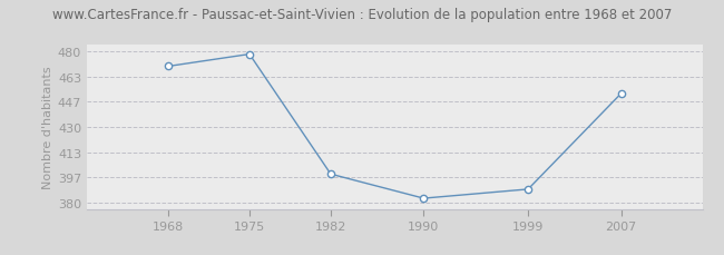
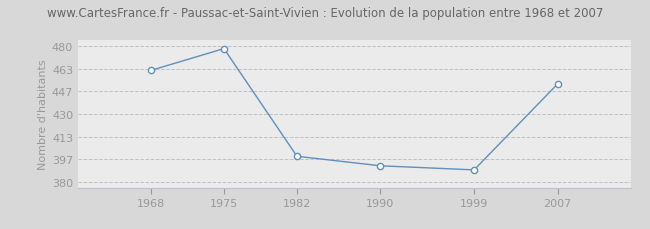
1968: 470 -> 462
1990: 383 -> 392
